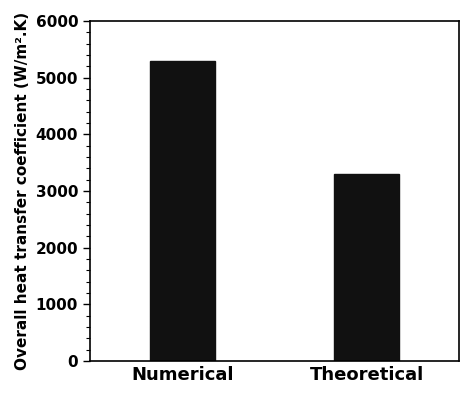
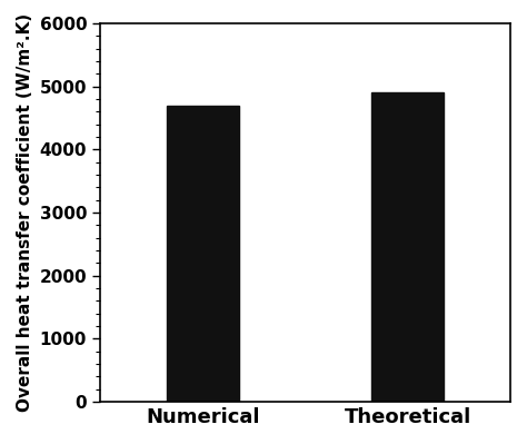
Numerical: 5300 -> 4700
Theoretical: 3300 -> 4900
